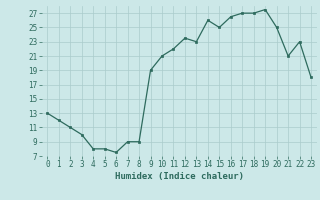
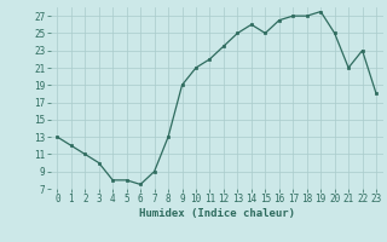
8: 9.0 -> 13.0
13: 23.0 -> 25.0
